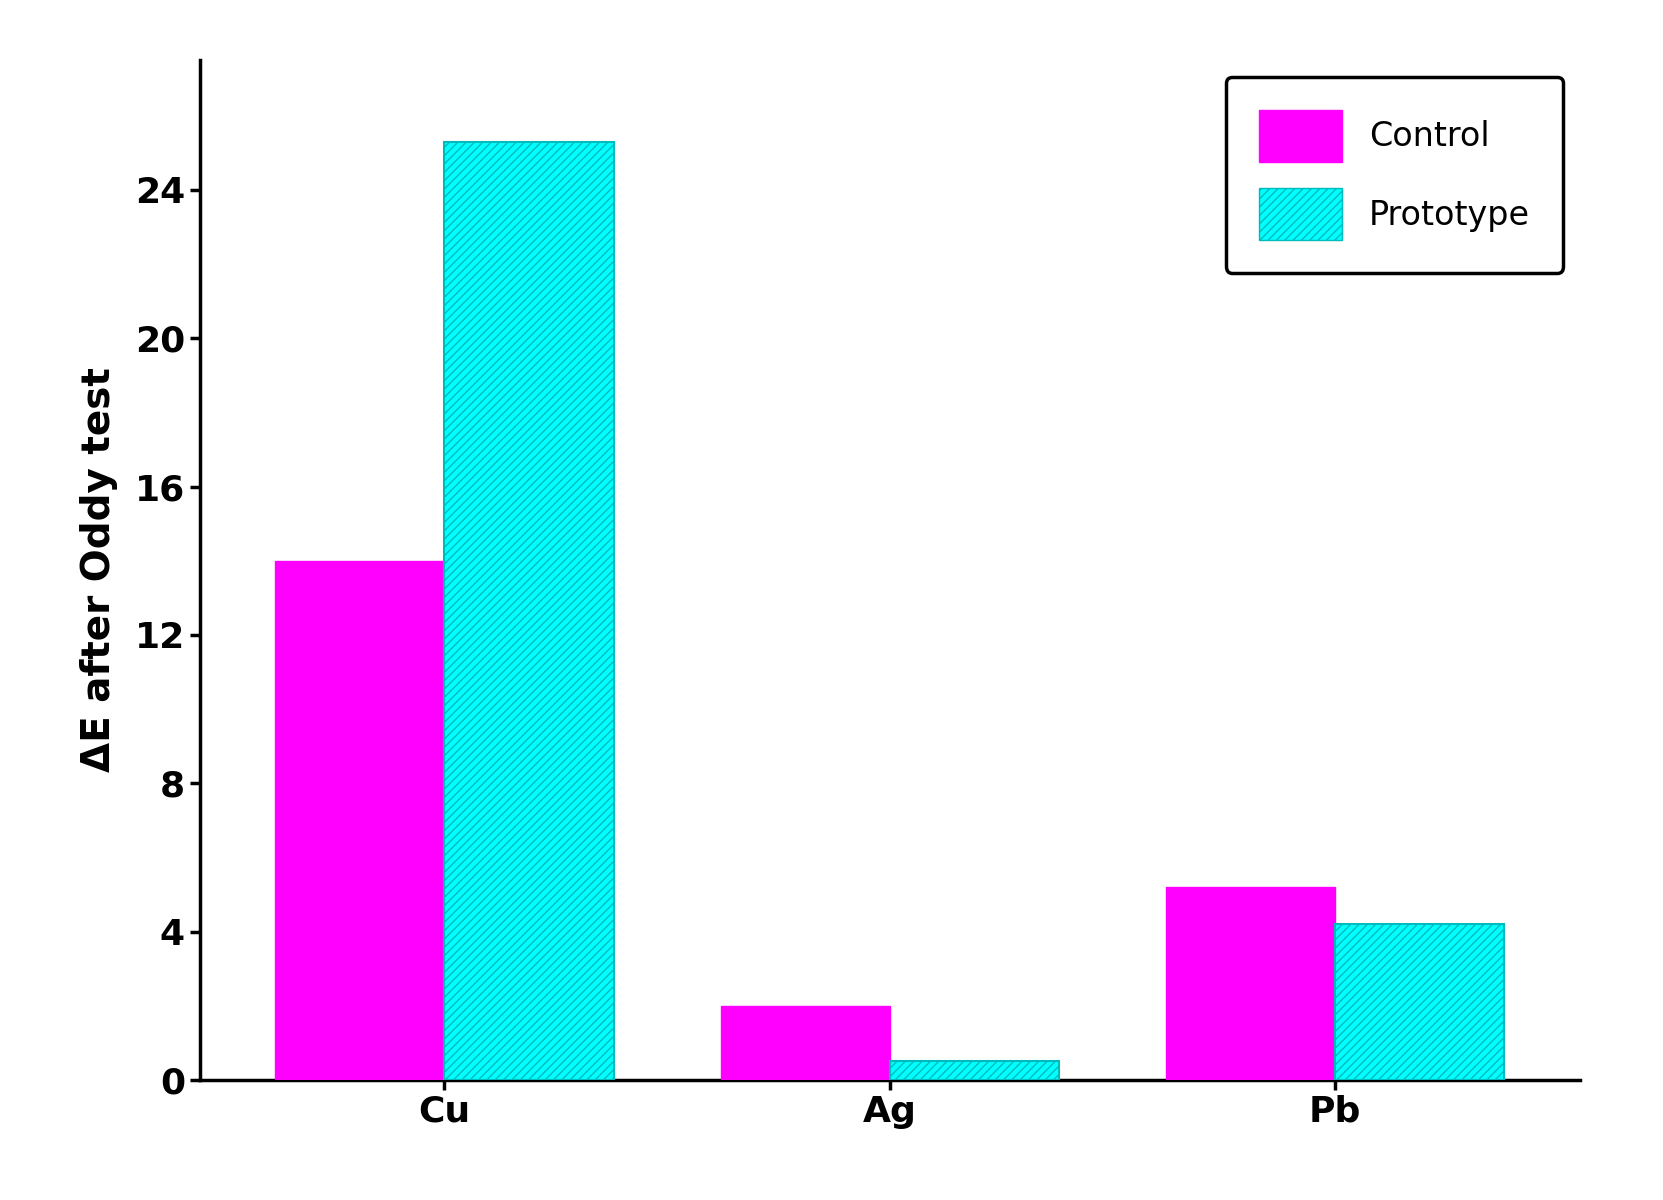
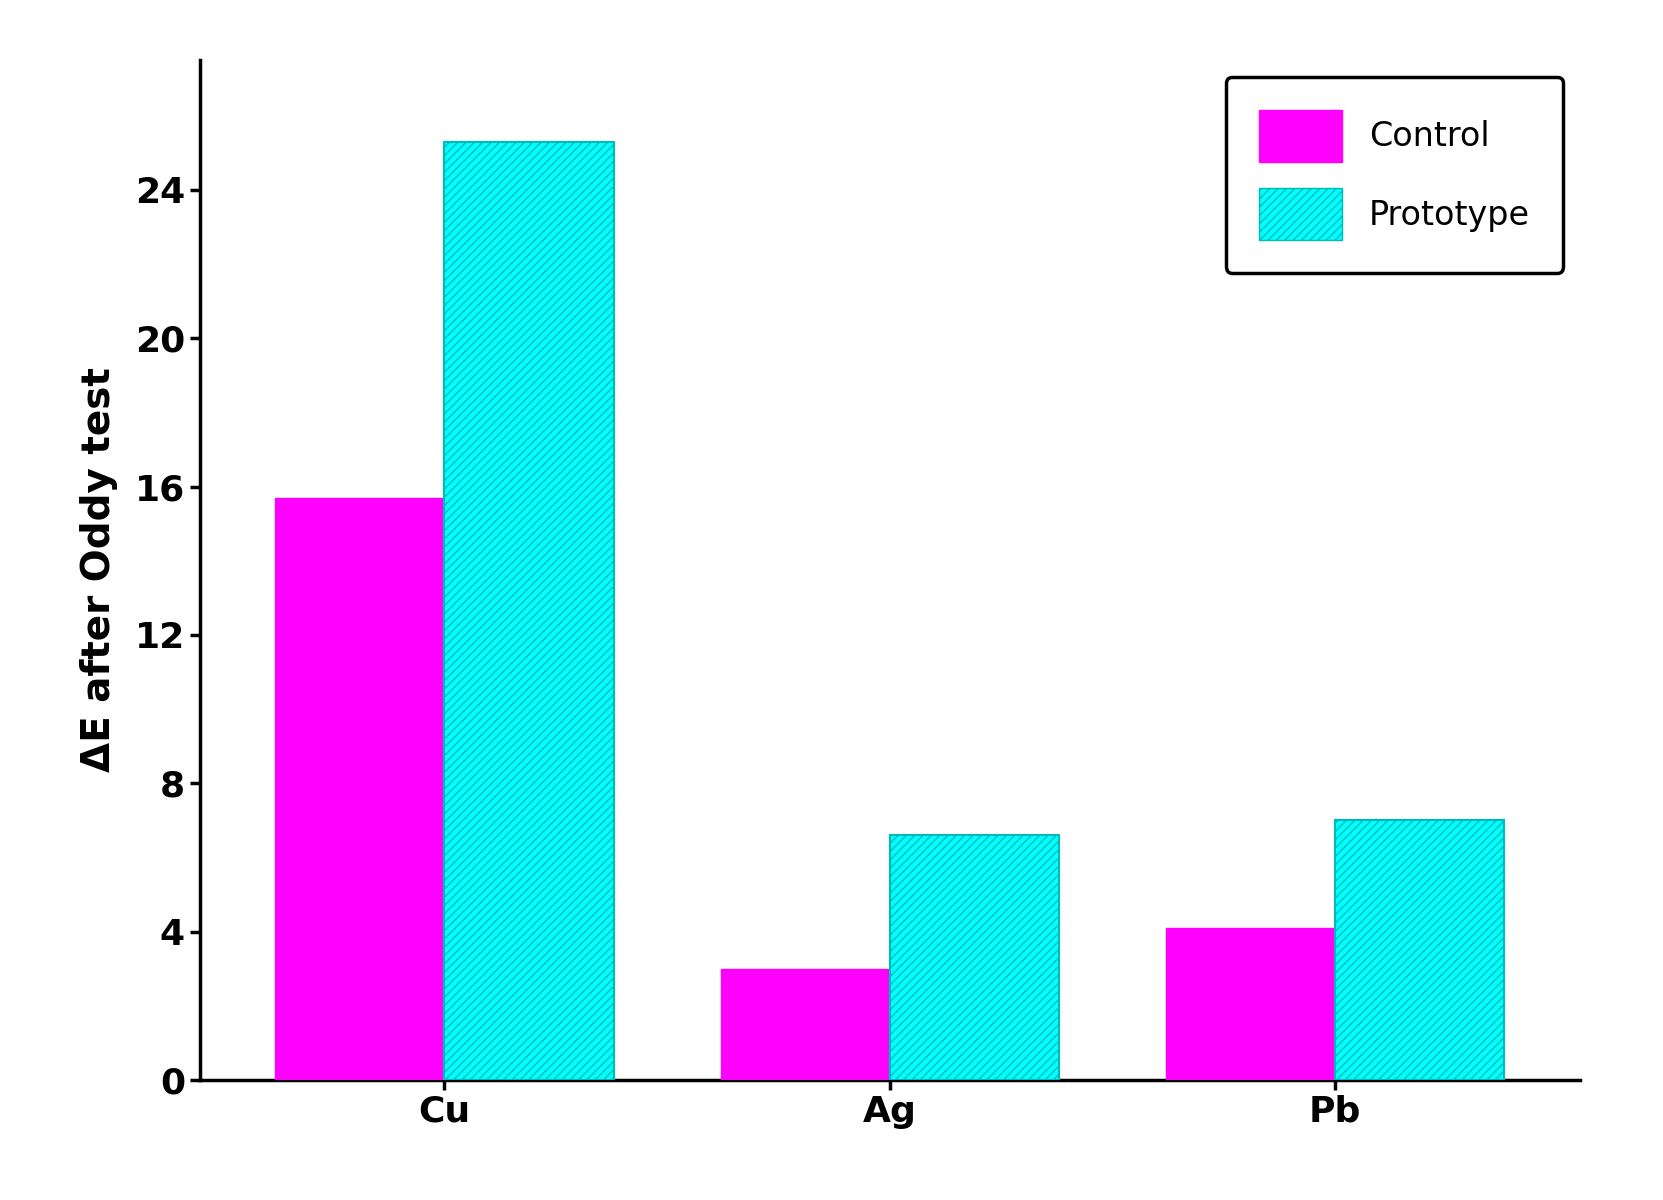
Control/Cu: 14.0 -> 15.7
Control/Ag: 2.0 -> 3.0
Prototype/Ag: 0.5 -> 6.6
Control/Pb: 5.2 -> 4.1
Prototype/Pb: 4.2 -> 7.0
